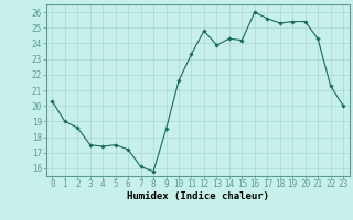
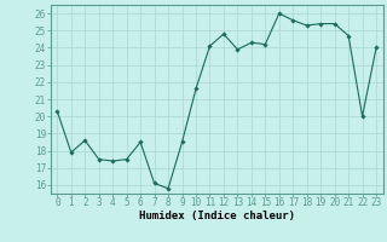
1: 19.0 -> 17.9
6: 17.2 -> 18.5
11: 23.3 -> 24.1
21: 24.3 -> 24.7
22: 21.3 -> 20.0
23: 20.0 -> 24.0
